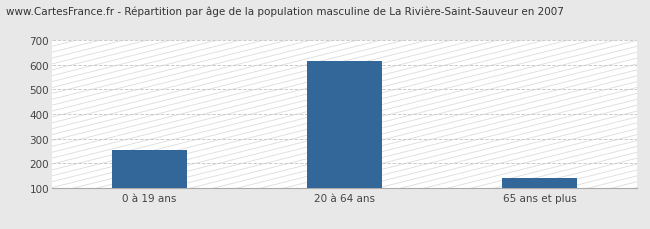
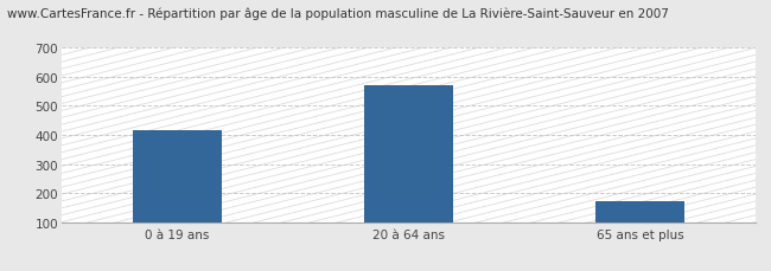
0 à 19 ans: 255 -> 415
20 à 64 ans: 615 -> 570
65 ans et plus: 140 -> 170
